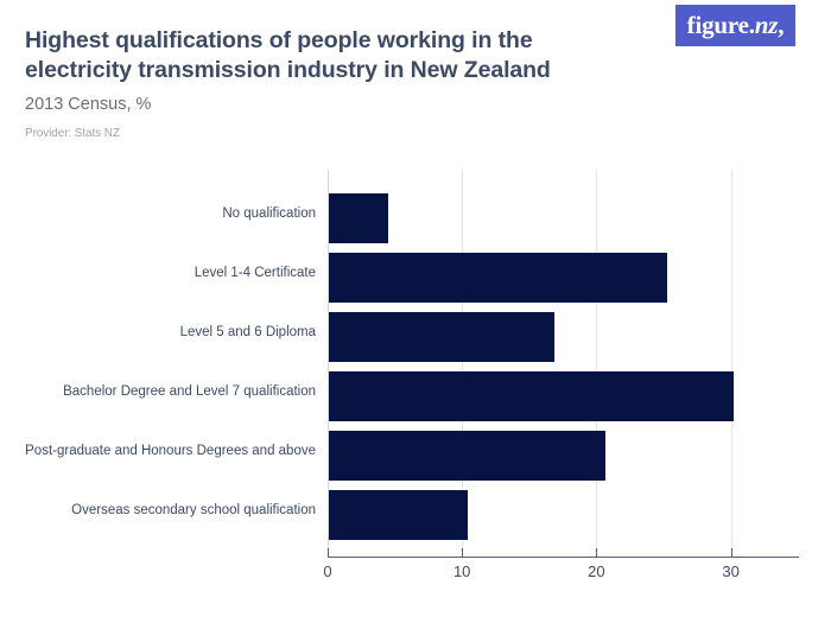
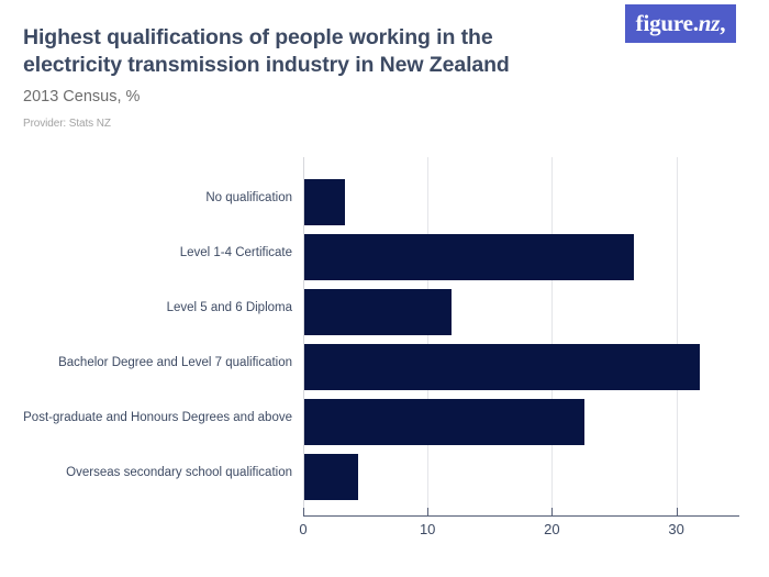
No qualification: 4.4 -> 3.3
Level 1-4 Certificate: 25.2 -> 26.5
Level 5 and 6 Diploma: 16.8 -> 11.8
Bachelor Degree and Level 7 qualification: 30.1 -> 31.8
Post-graduate and Honours Degrees and above: 20.6 -> 22.5
Overseas secondary school qualification: 10.3 -> 4.3
